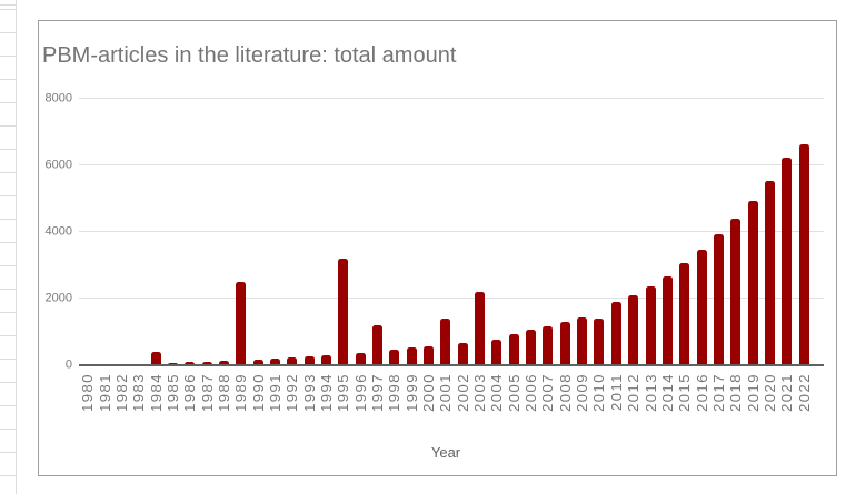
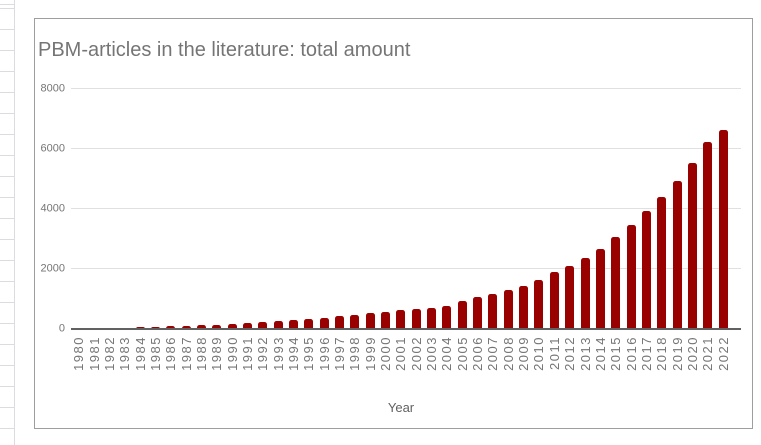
1984: 400 -> 100
1989: 2500 -> 100
1995: 3200 -> 300
1997: 1200 -> 400
2001: 1400 -> 600
2003: 2200 -> 700
2010: 1400 -> 1600
